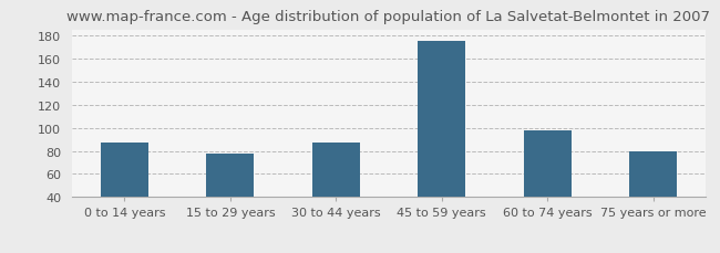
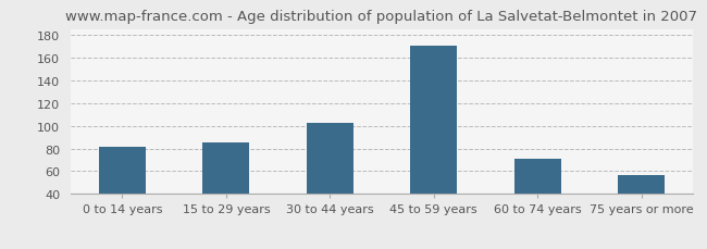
0 to 14 years: 87 -> 81
15 to 29 years: 78 -> 85
30 to 44 years: 87 -> 102
45 to 59 years: 175 -> 170
60 to 74 years: 98 -> 71
75 years or more: 80 -> 57
